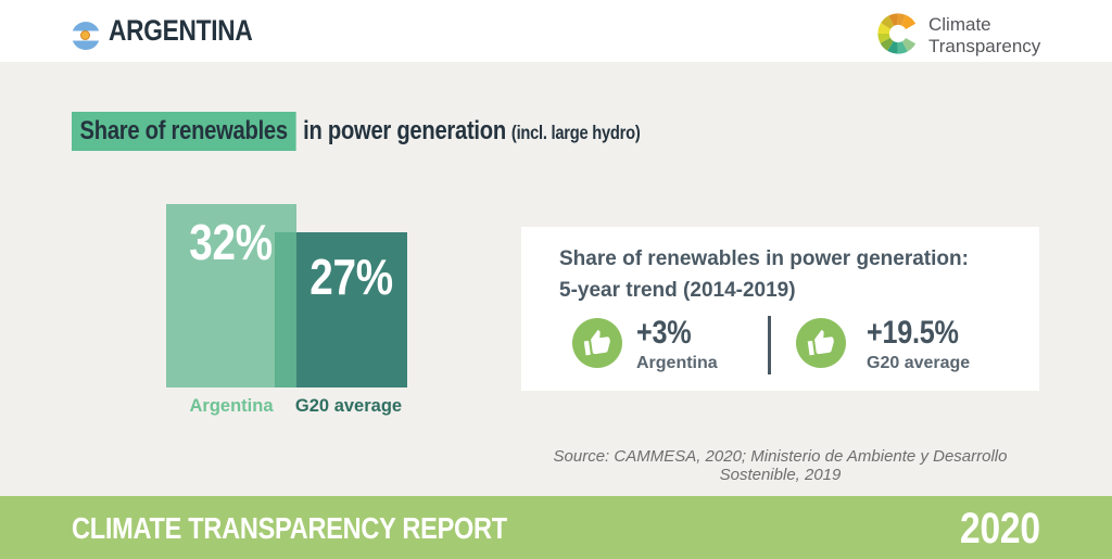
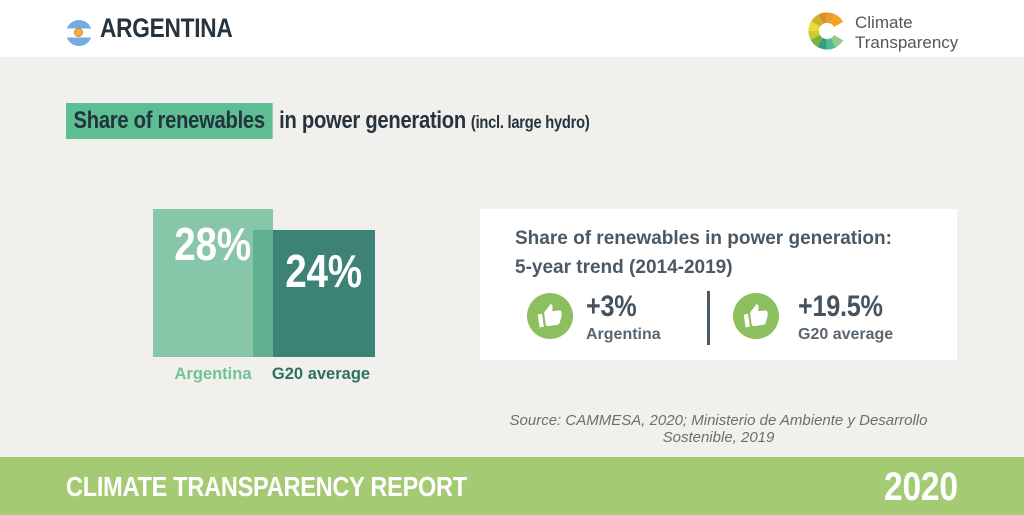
Argentina: 32% -> 28%
G20 average: 27% -> 24%
